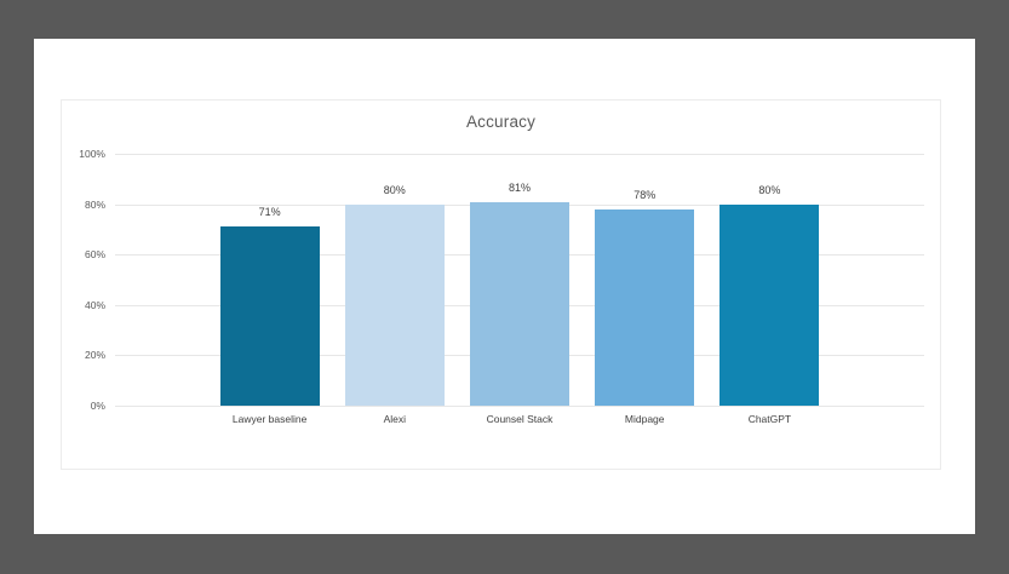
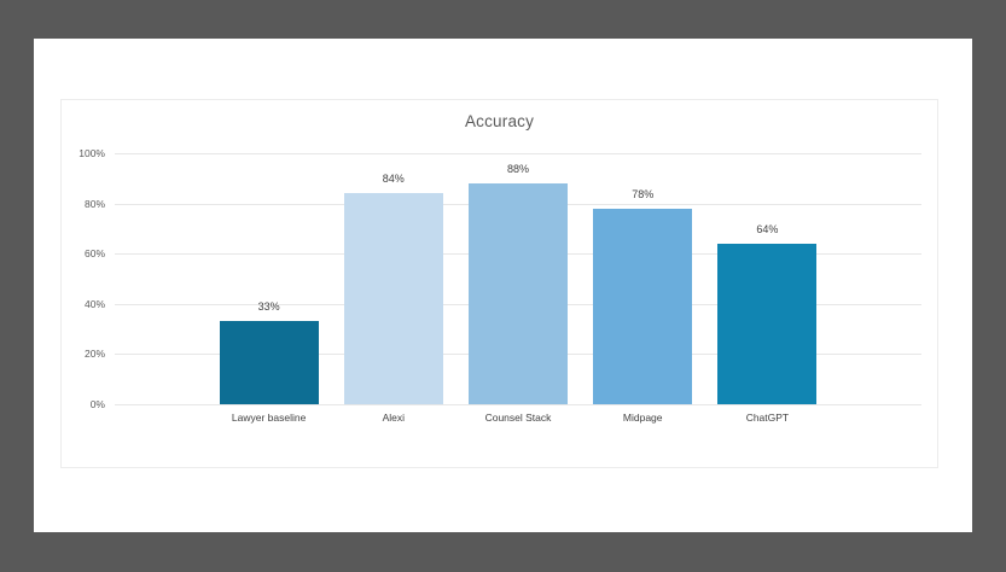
Lawyer baseline: 71% -> 33%
Alexi: 80% -> 84%
Counsel Stack: 81% -> 88%
ChatGPT: 80% -> 64%
